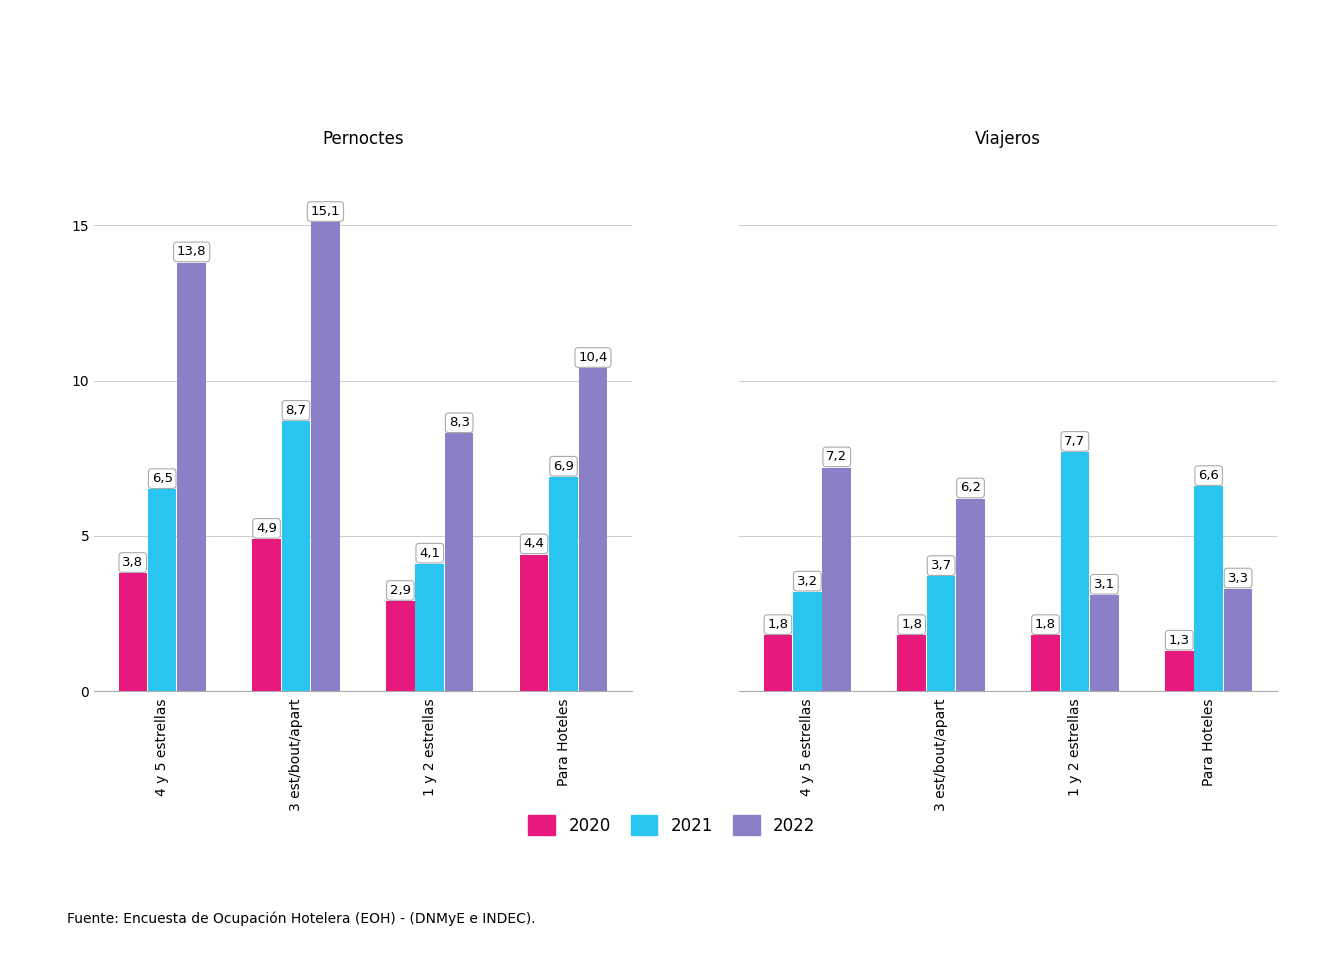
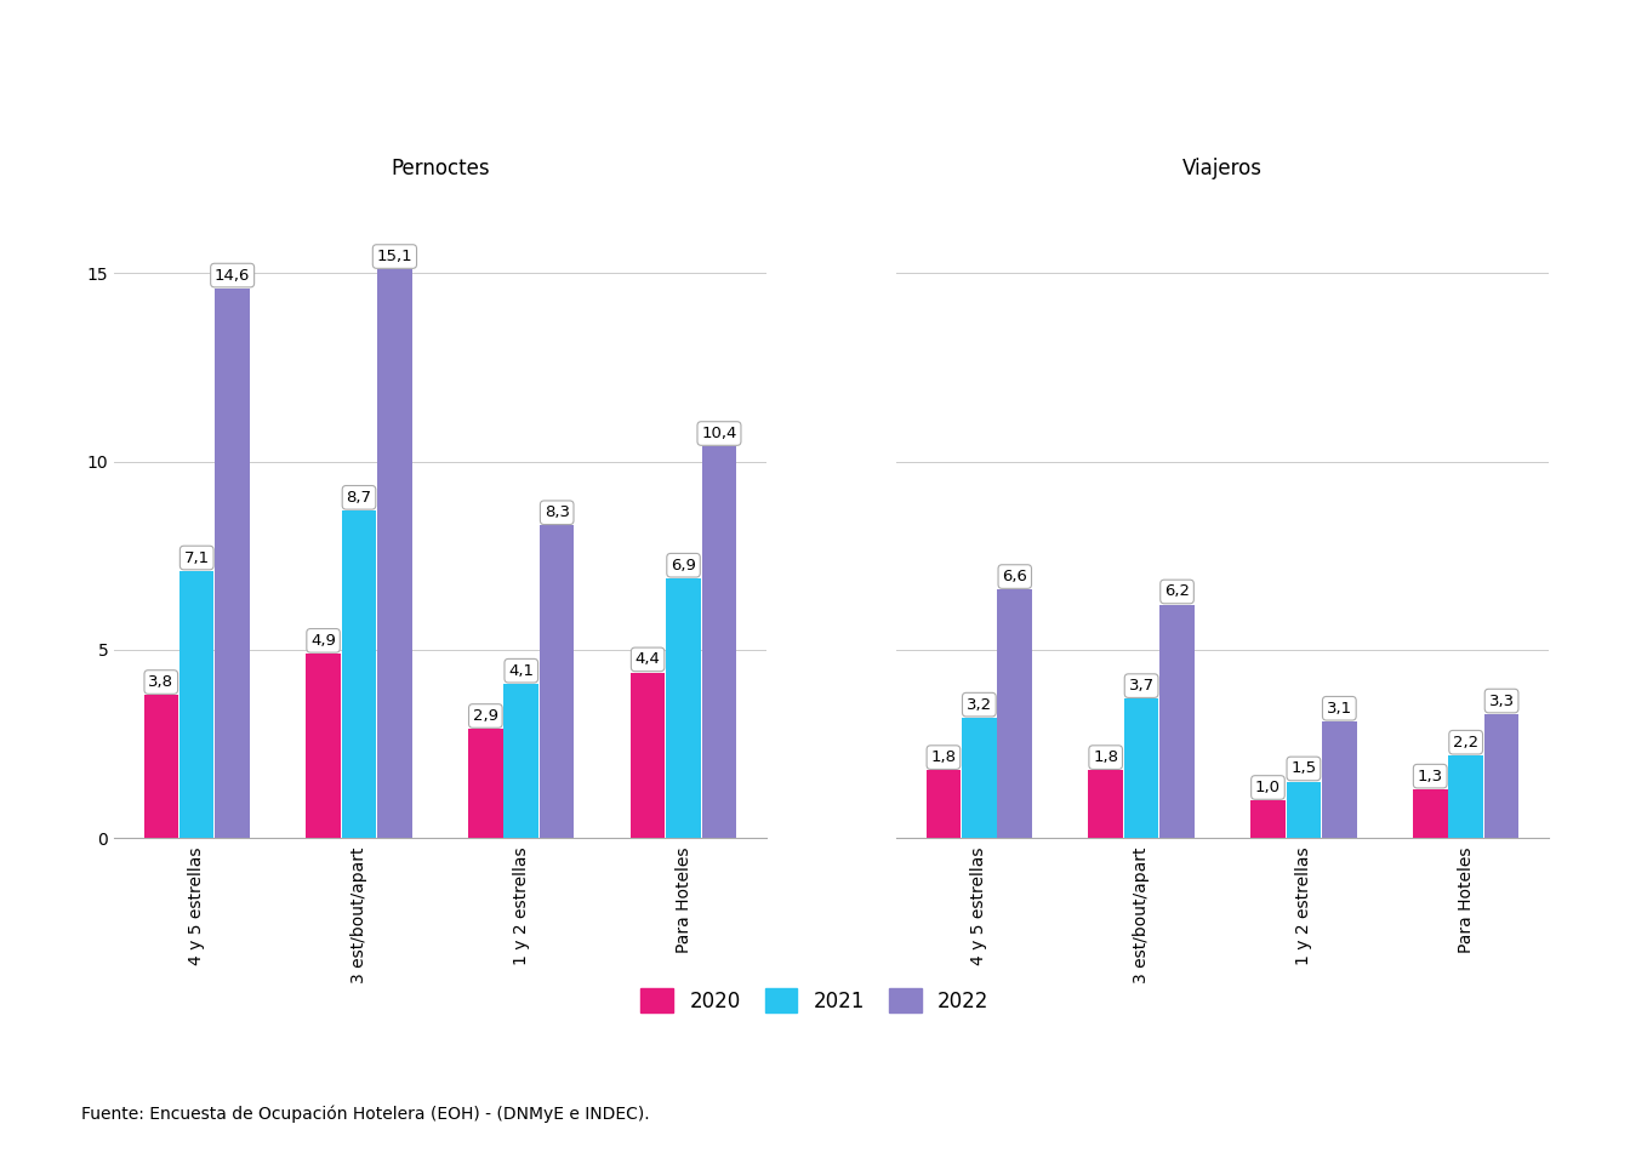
Pernoctes/2021/4 y 5 estrellas: 6,5 -> 7,1
Pernoctes/2022/4 y 5 estrellas: 13,8 -> 14,6
Viajeros/2022/4 y 5 estrellas: 7,2 -> 6,6
Viajeros/2020/1 y 2 estrellas: 1,8 -> 1,0
Viajeros/2021/1 y 2 estrellas: 7,7 -> 1,5
Viajeros/2021/Para Hoteles: 6,6 -> 2,2
